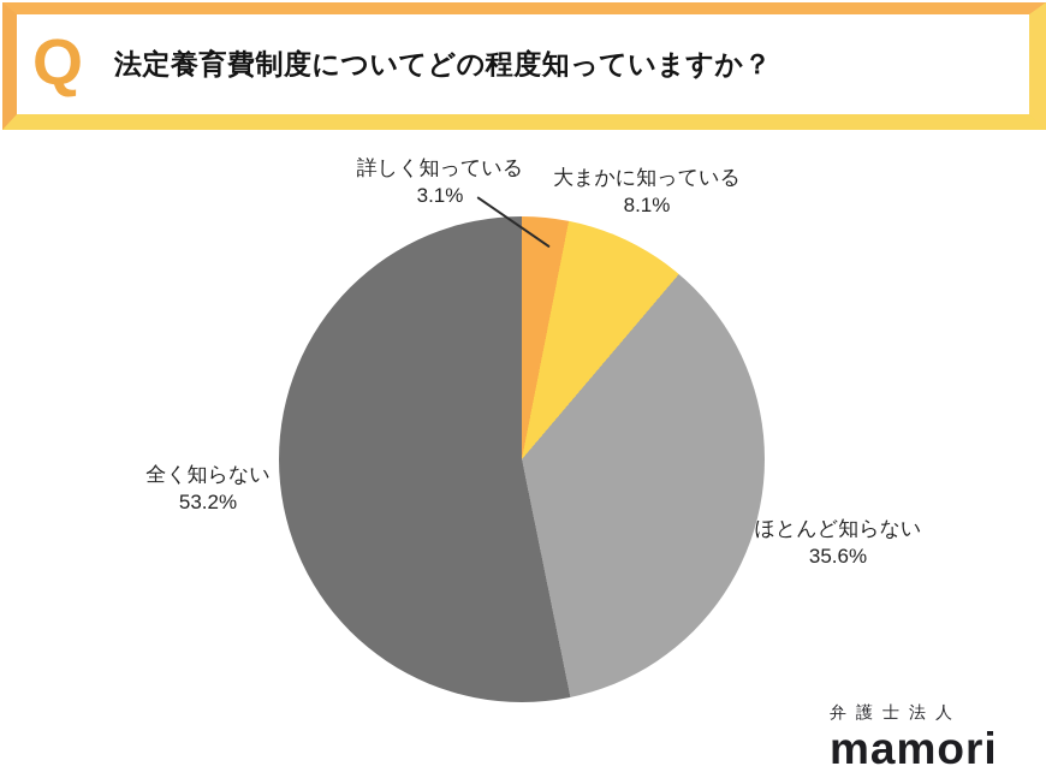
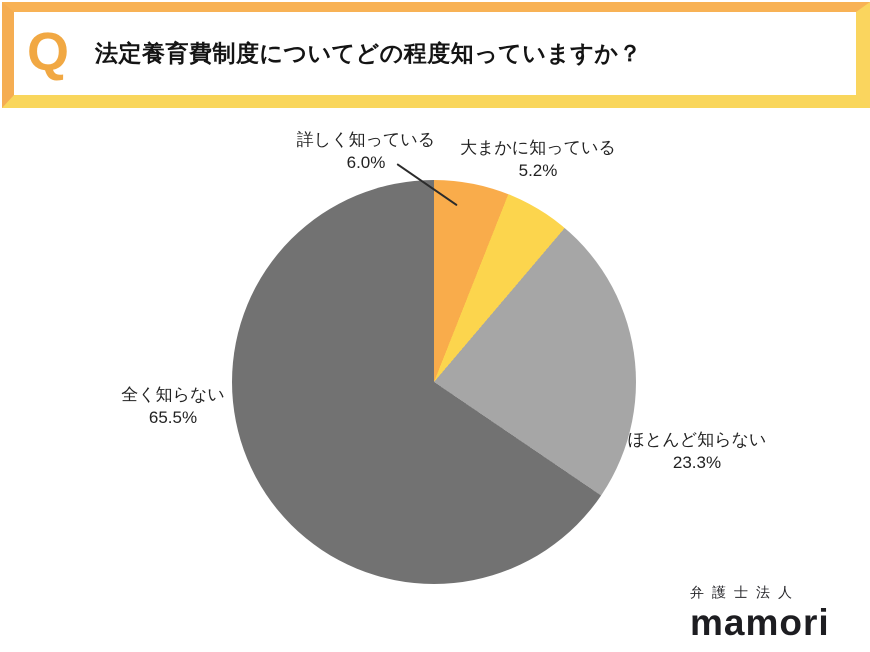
詳しく知っている: 3.1% -> 6.0%
大まかに知っている: 8.1% -> 5.2%
ほとんど知らない: 35.6% -> 23.3%
全く知らない: 53.2% -> 65.5%
